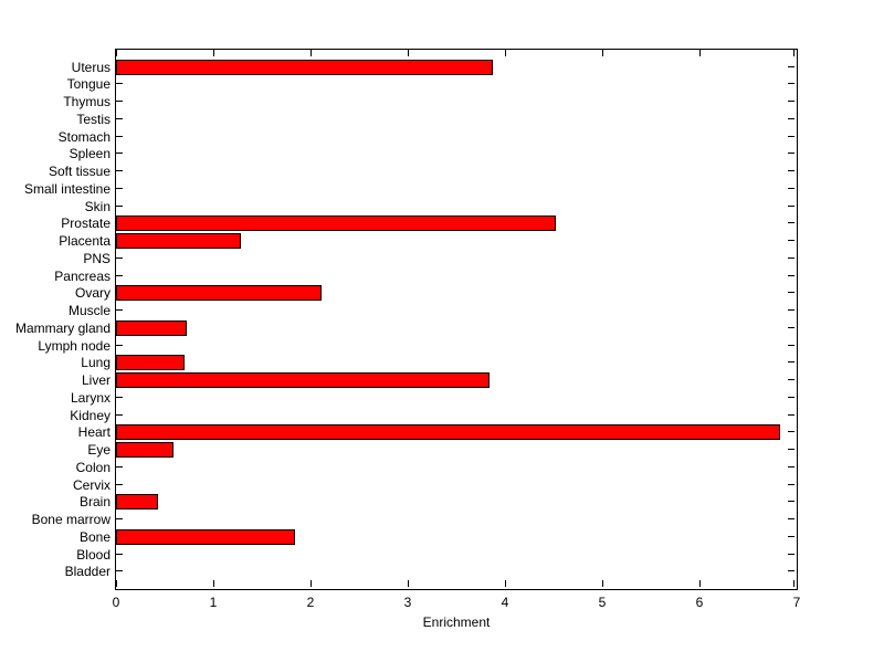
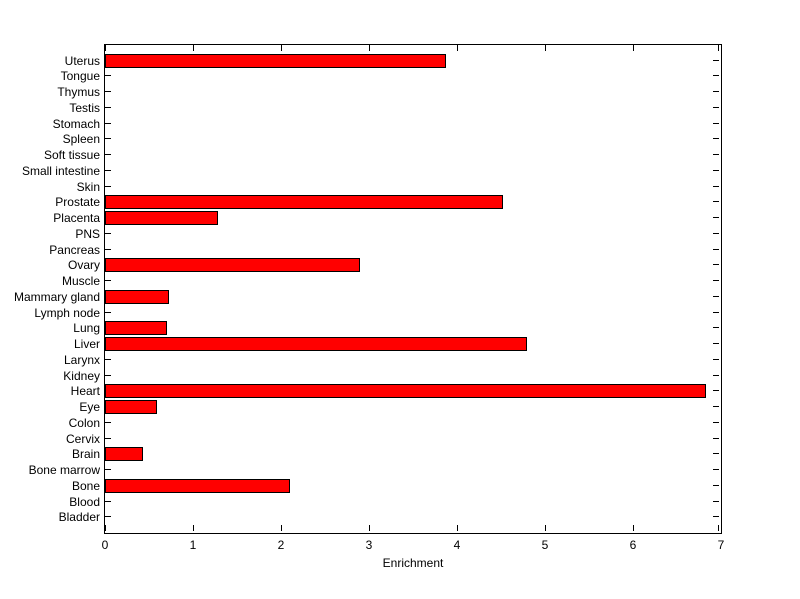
Ovary: 2.1 -> 2.9
Liver: 3.8 -> 4.8
Bone: 1.8 -> 2.1
